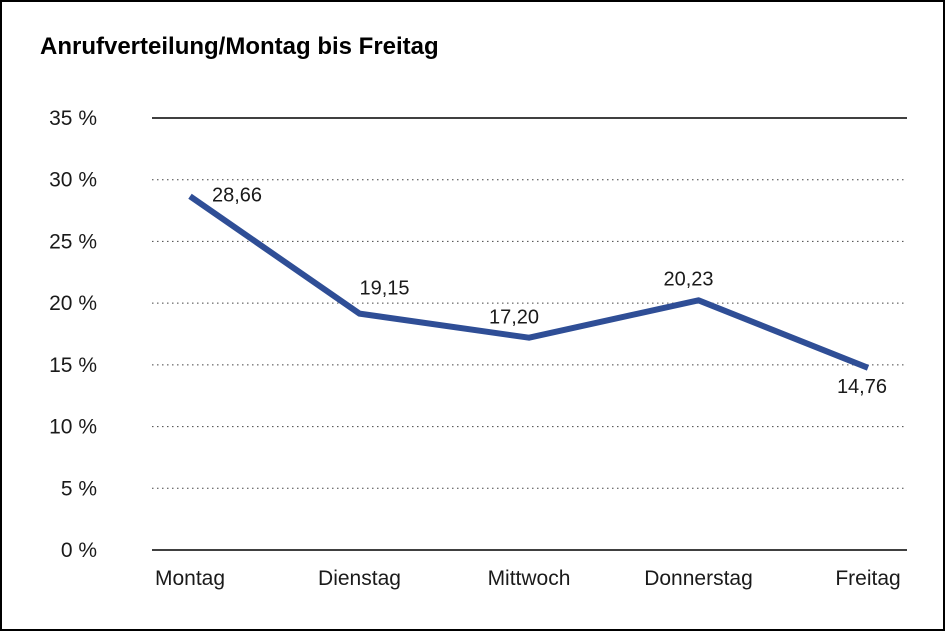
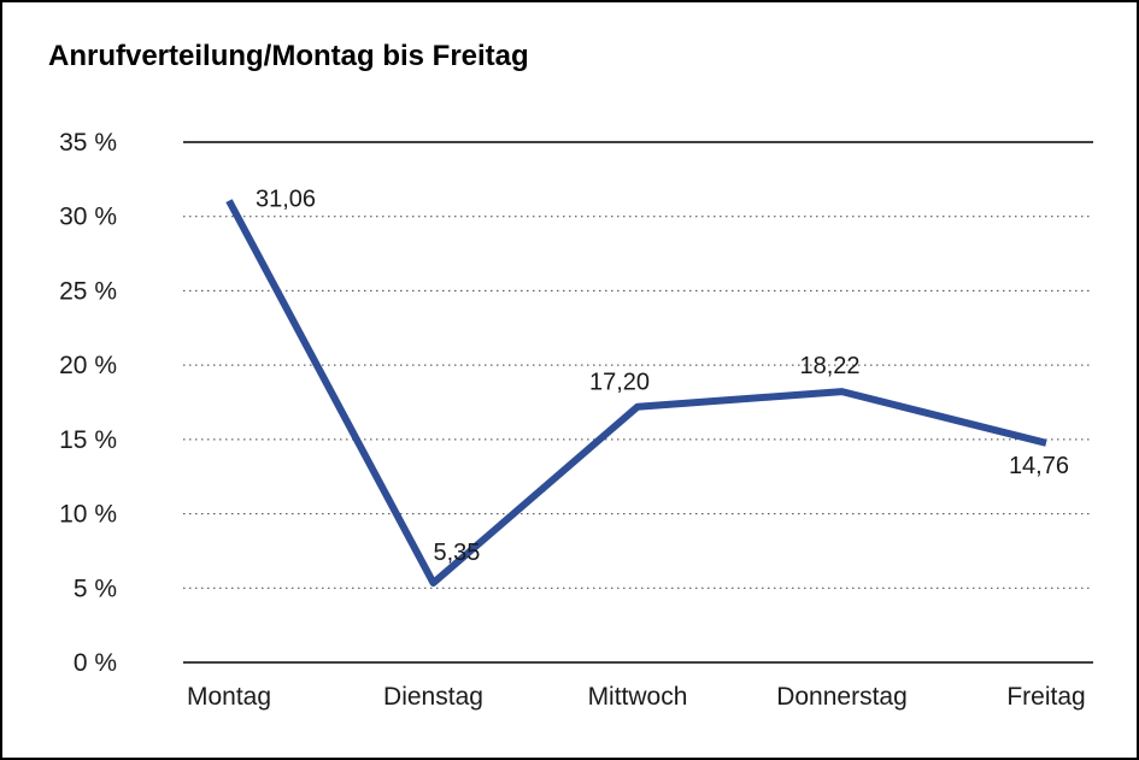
Montag: 28,66 -> 31,06
Dienstag: 19,15 -> 5,35
Donnerstag: 20,23 -> 18,22
